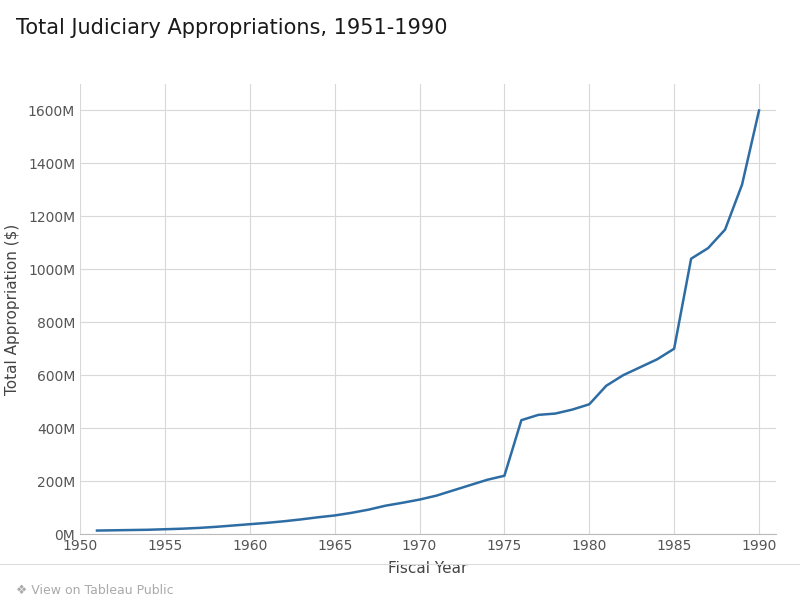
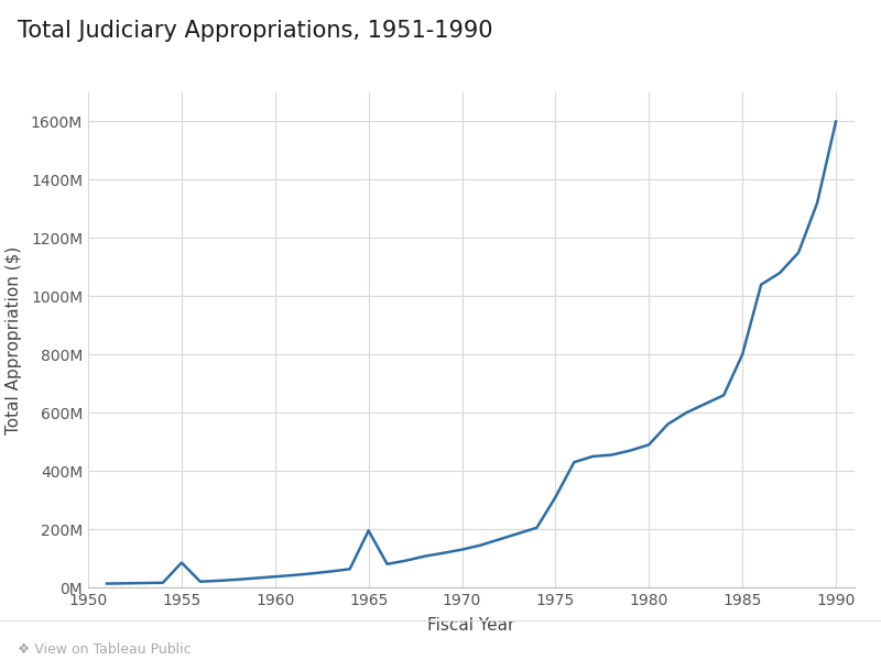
1955: 18M -> 85M
1965: 70M -> 195M
1975: 220M -> 310M
1985: 700M -> 800M
